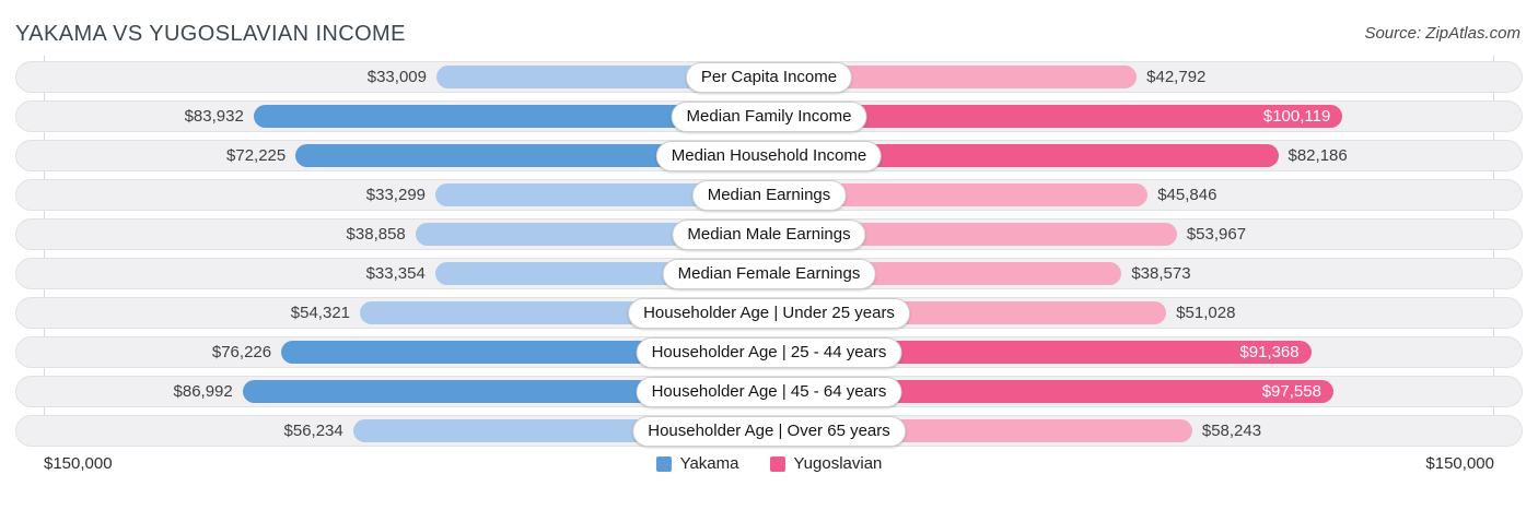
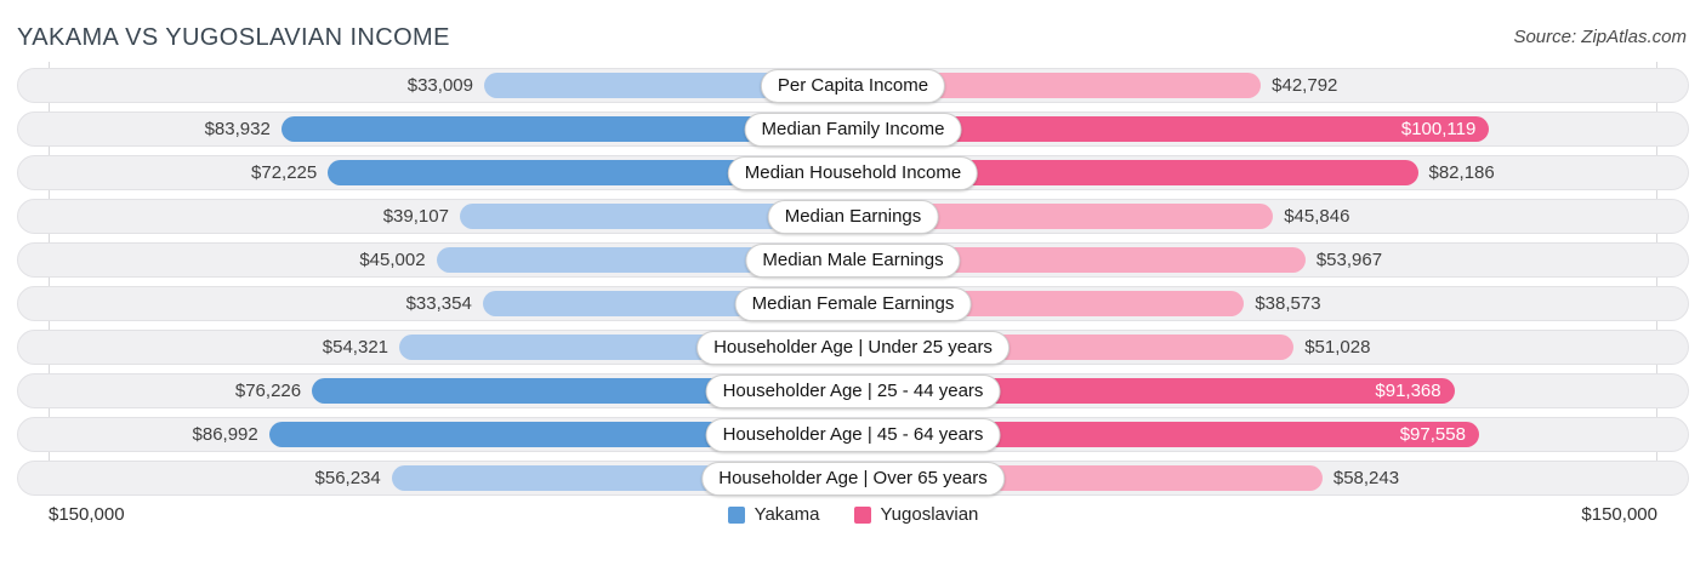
Yakama/Median Earnings: $33,299 -> $39,107
Yakama/Median Male Earnings: $38,858 -> $45,002
